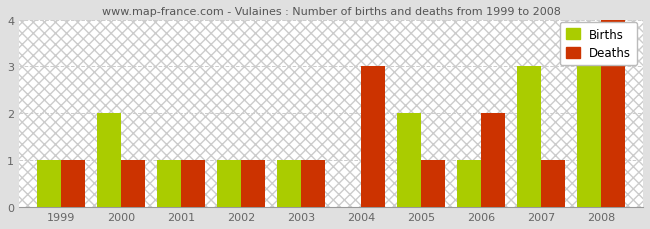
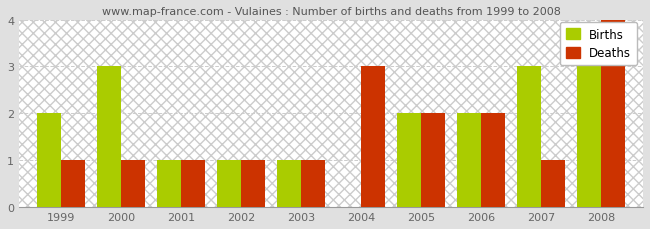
Births/1999: 1 -> 2
Births/2000: 2 -> 3
Deaths/2005: 1 -> 2
Births/2006: 1 -> 2
